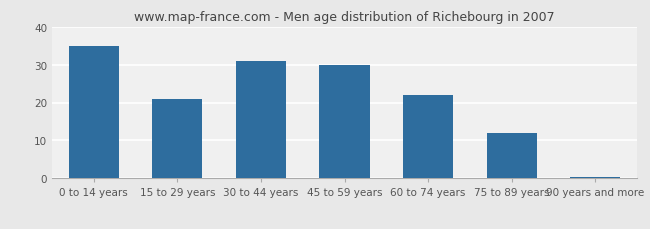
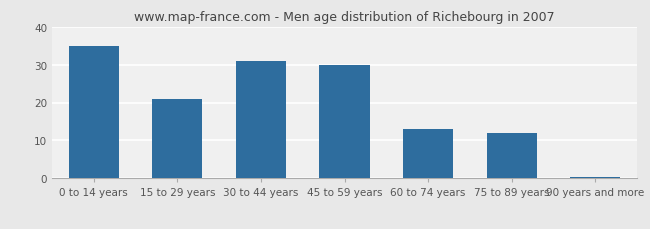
60 to 74 years: 22.0 -> 13.0
